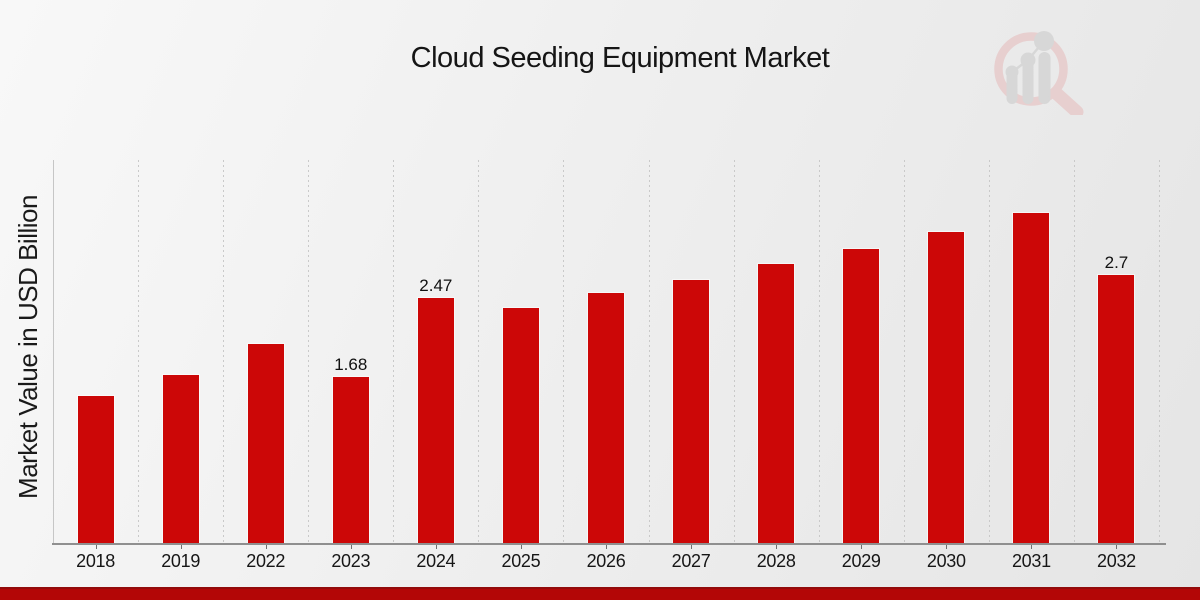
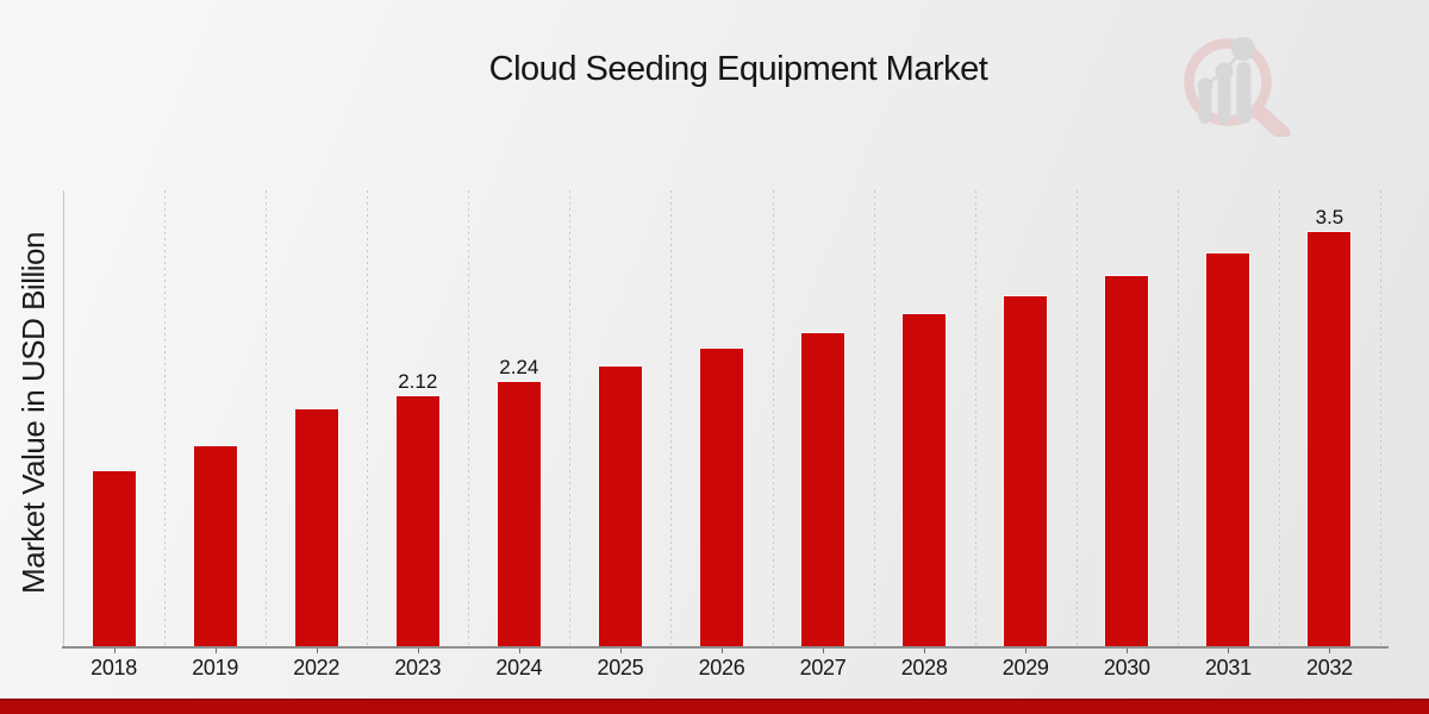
2023: 1.68 -> 2.12
2024: 2.47 -> 2.24
2032: 2.7 -> 3.5
